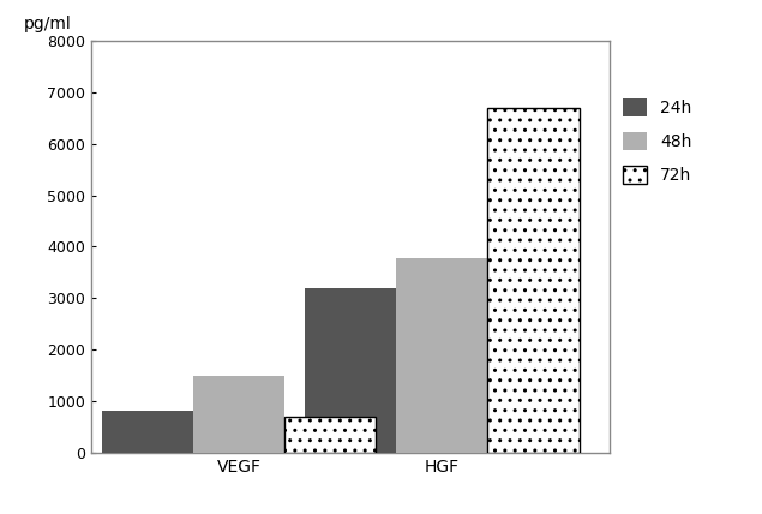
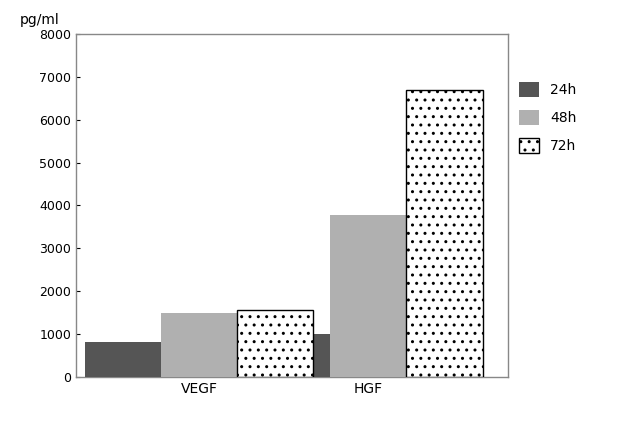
72h/VEGF: 700 -> 1560
24h/HGF: 3200 -> 1000
